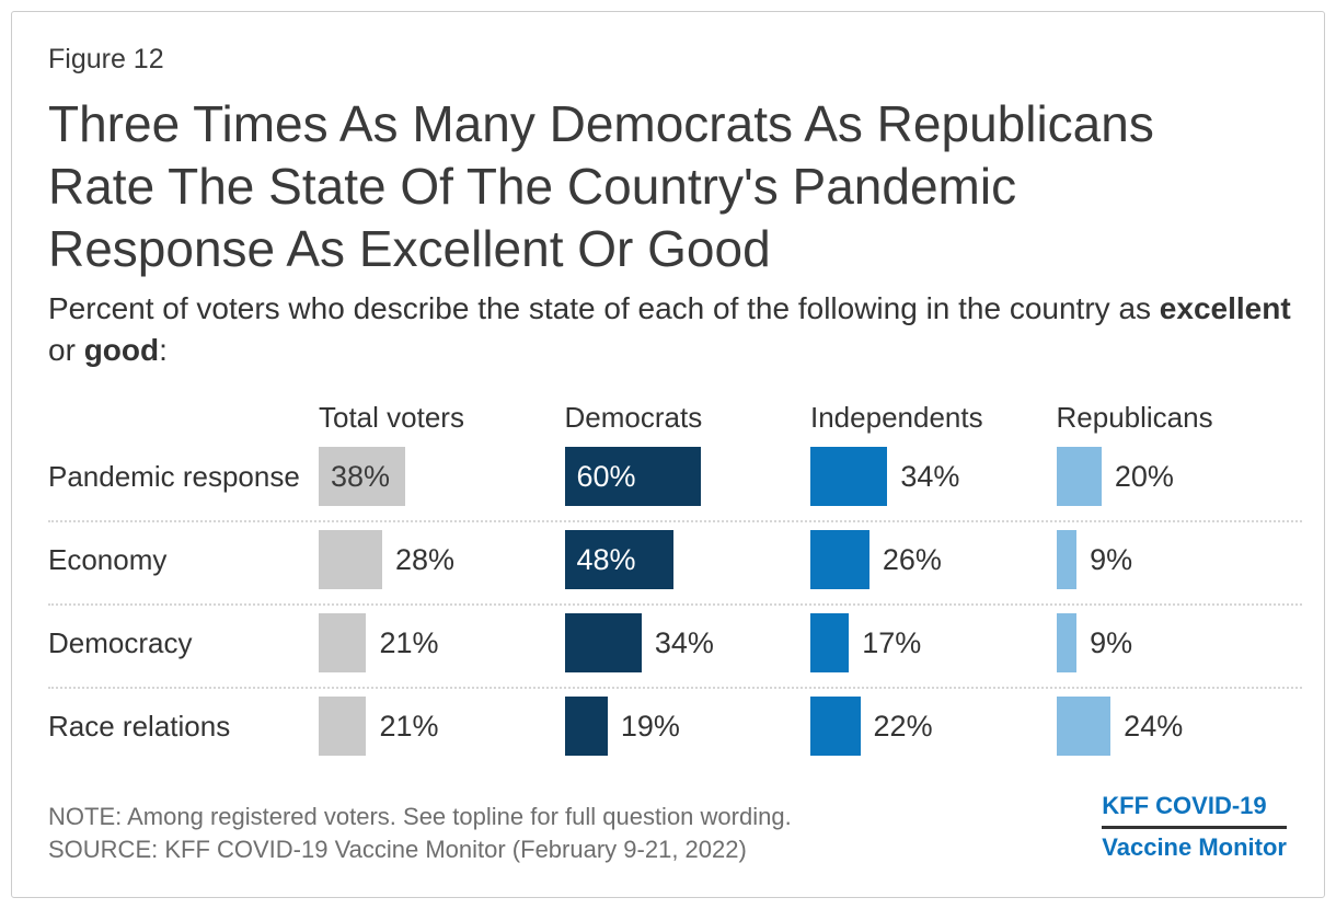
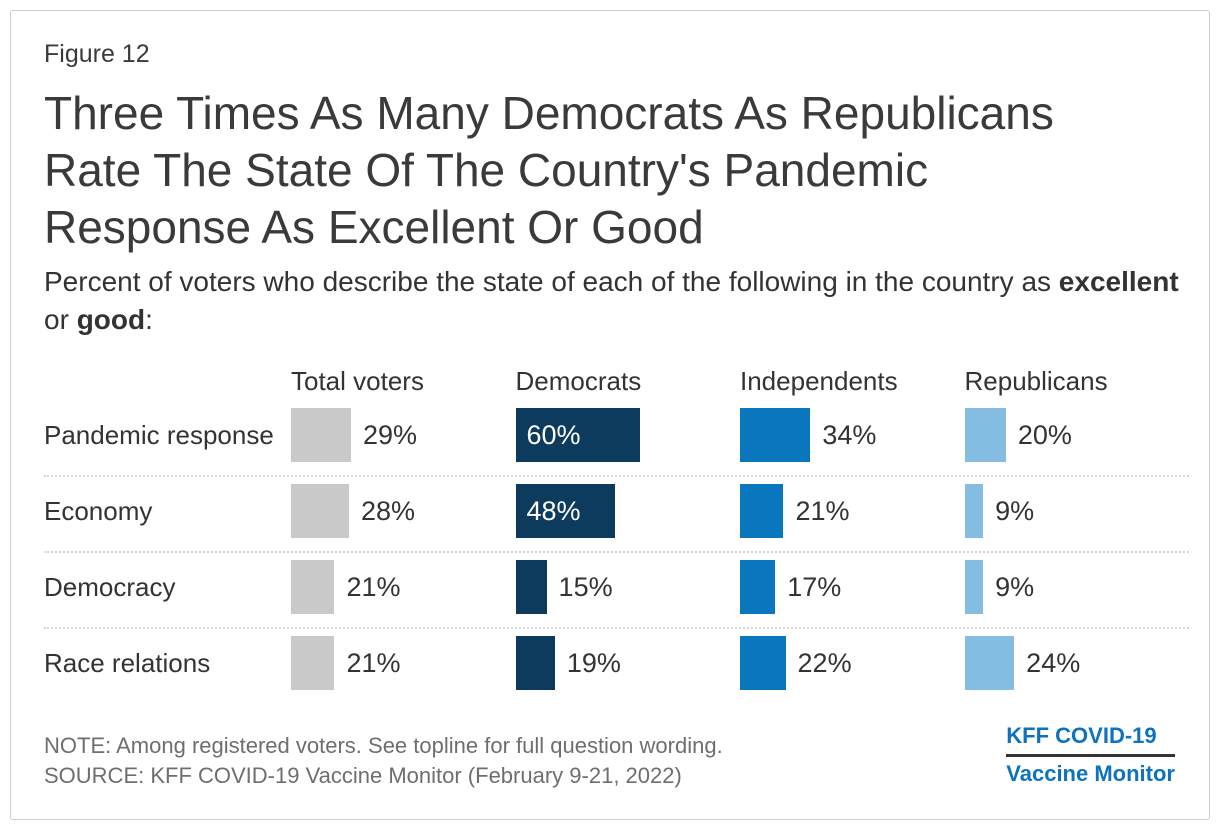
Total voters/Pandemic response: 38% -> 29%
Independents/Economy: 26% -> 21%
Democrats/Democracy: 34% -> 15%
